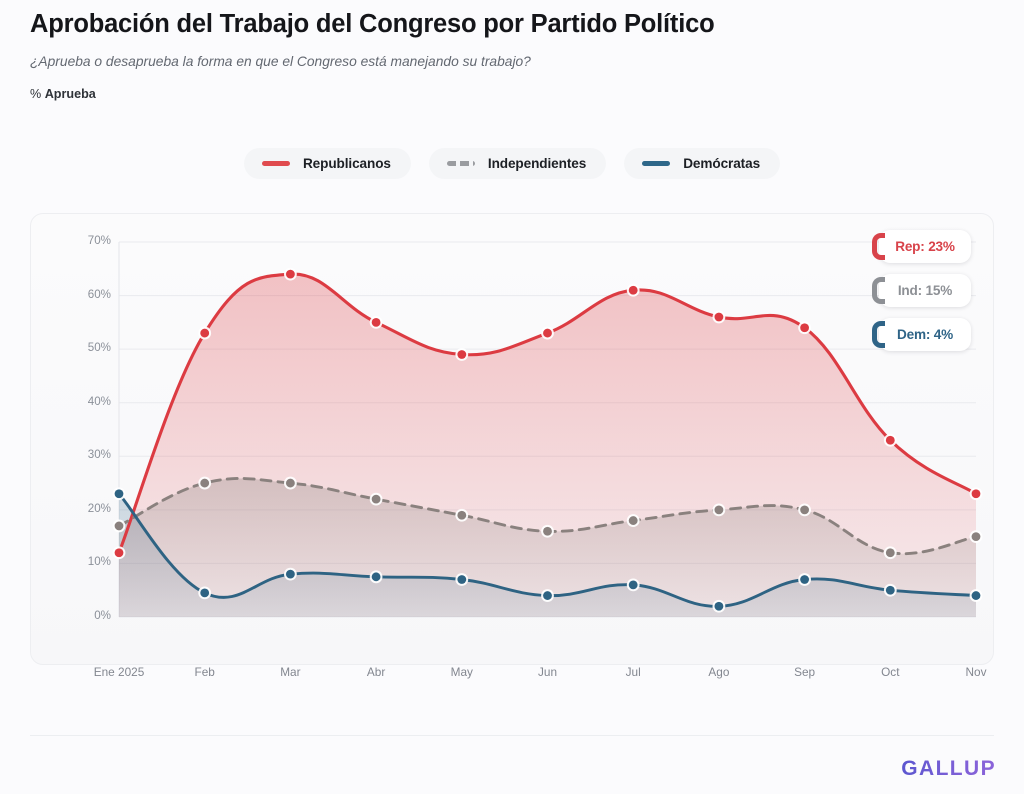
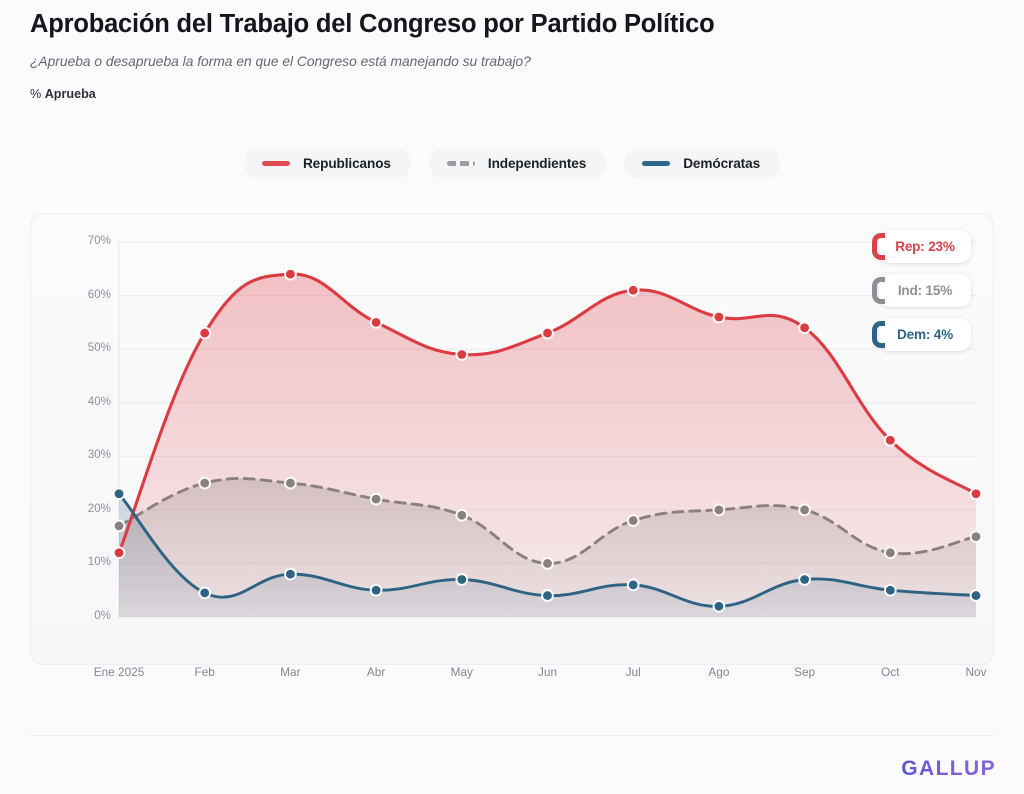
Demócratas/Abr: 8% -> 5%
Independientes/Jun: 16% -> 10%
